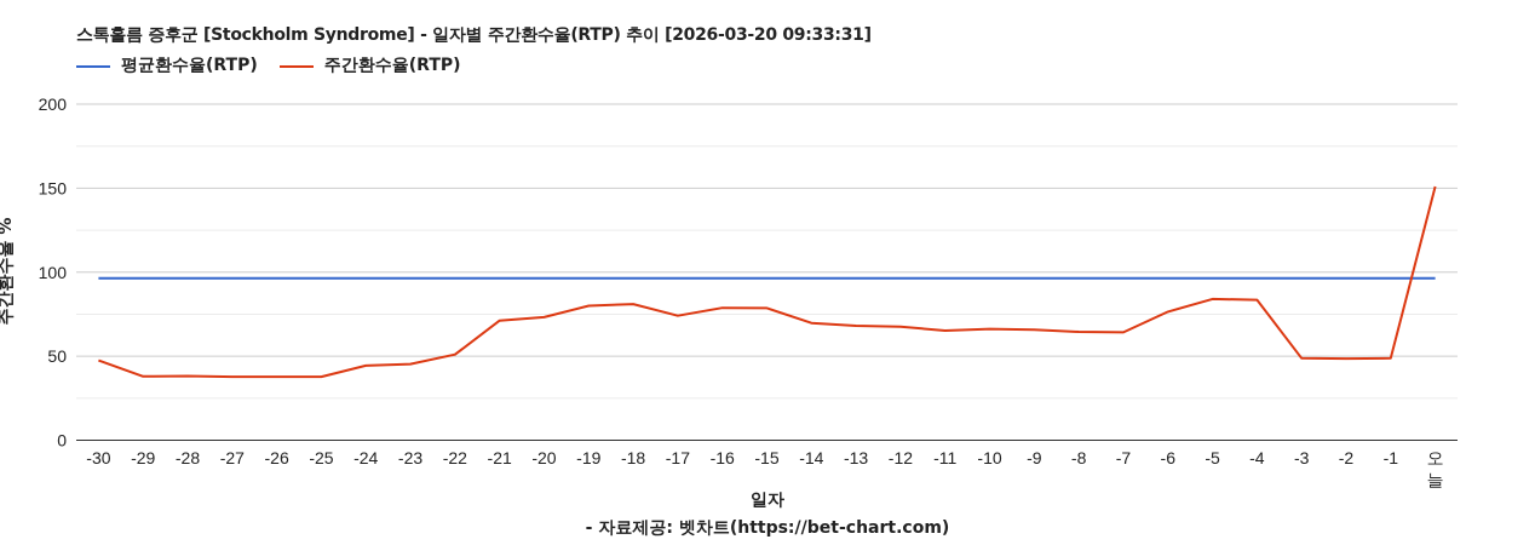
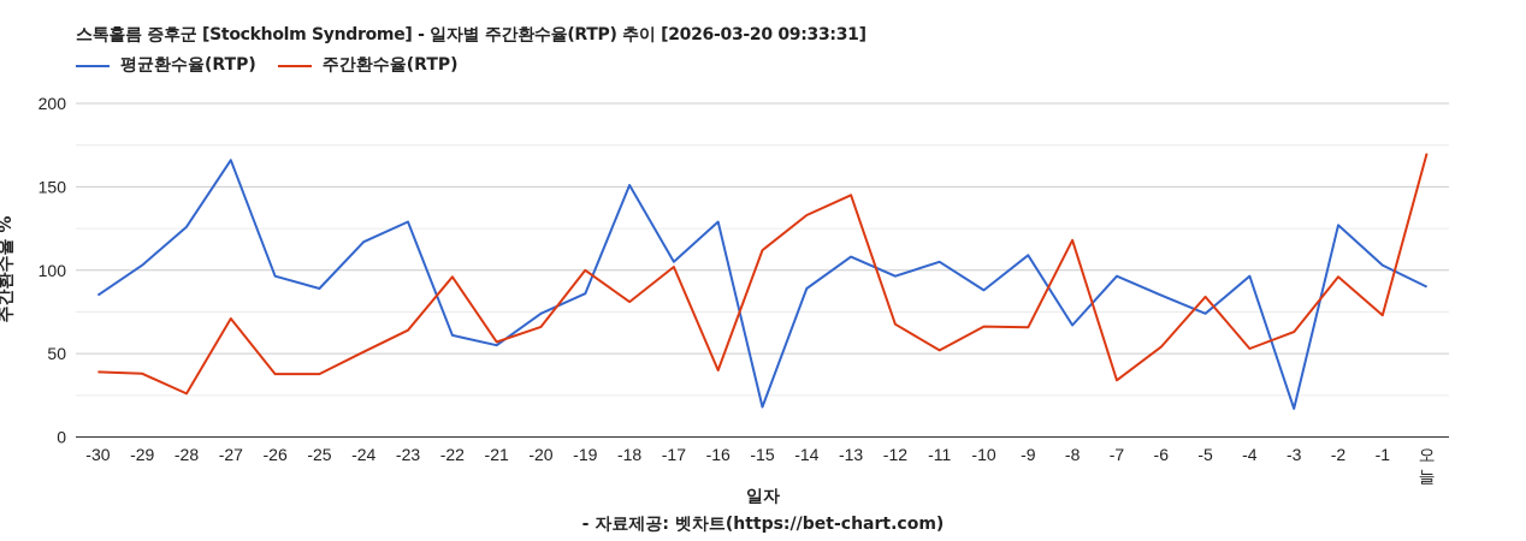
평균환수율(RTP)/-30: 96 -> 85
주간환수율(RTP)/-30: 48 -> 39
평균환수율(RTP)/-29: 96 -> 103
평균환수율(RTP)/-28: 96 -> 126
주간환수율(RTP)/-28: 38 -> 26
평균환수율(RTP)/-27: 96 -> 166
주간환수율(RTP)/-27: 38 -> 71
평균환수율(RTP)/-25: 96 -> 89
평균환수율(RTP)/-24: 96 -> 117
주간환수율(RTP)/-24: 44 -> 51
평균환수율(RTP)/-23: 96 -> 129
주간환수율(RTP)/-23: 45 -> 64
평균환수율(RTP)/-22: 96 -> 61
주간환수율(RTP)/-22: 51 -> 96
평균환수율(RTP)/-21: 96 -> 55
주간환수율(RTP)/-21: 71 -> 57
평균환수율(RTP)/-20: 96 -> 74
주간환수율(RTP)/-20: 73 -> 66
평균환수율(RTP)/-19: 96 -> 86
주간환수율(RTP)/-19: 80 -> 100
평균환수율(RTP)/-18: 96 -> 151
평균환수율(RTP)/-17: 96 -> 105
주간환수율(RTP)/-17: 74 -> 102
평균환수율(RTP)/-16: 96 -> 129
주간환수율(RTP)/-16: 79 -> 40
평균환수율(RTP)/-15: 96 -> 18
주간환수율(RTP)/-15: 79 -> 112
평균환수율(RTP)/-14: 96 -> 89
주간환수율(RTP)/-14: 70 -> 133
평균환수율(RTP)/-13: 96 -> 108
주간환수율(RTP)/-13: 68 -> 145
평균환수율(RTP)/-11: 96 -> 105
주간환수율(RTP)/-11: 65 -> 52
평균환수율(RTP)/-10: 96 -> 88
평균환수율(RTP)/-9: 96 -> 109
평균환수율(RTP)/-8: 96 -> 67
주간환수율(RTP)/-8: 64 -> 118
주간환수율(RTP)/-7: 64 -> 34
평균환수율(RTP)/-6: 96 -> 85
주간환수율(RTP)/-6: 76 -> 54
평균환수율(RTP)/-5: 96 -> 74
주간환수율(RTP)/-4: 84 -> 53
평균환수율(RTP)/-3: 96 -> 17
주간환수율(RTP)/-3: 49 -> 63
평균환수율(RTP)/-2: 96 -> 127
주간환수율(RTP)/-2: 49 -> 96
평균환수율(RTP)/-1: 96 -> 103
주간환수율(RTP)/-1: 49 -> 73
평균환수율(RTP)/오늘: 96 -> 90
주간환수율(RTP)/오늘: 151 -> 170
